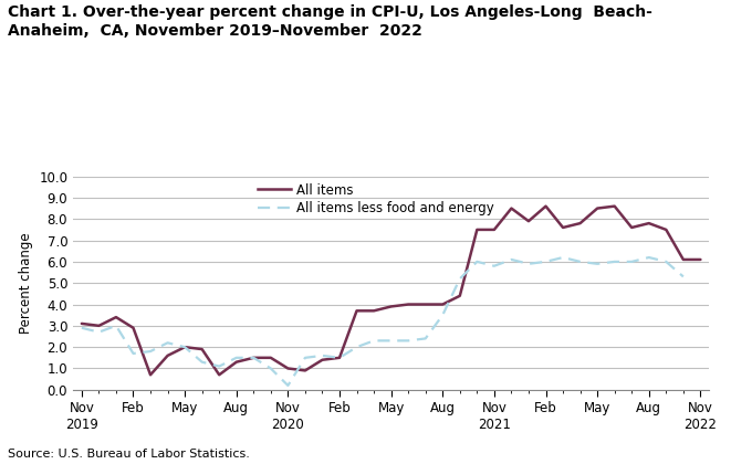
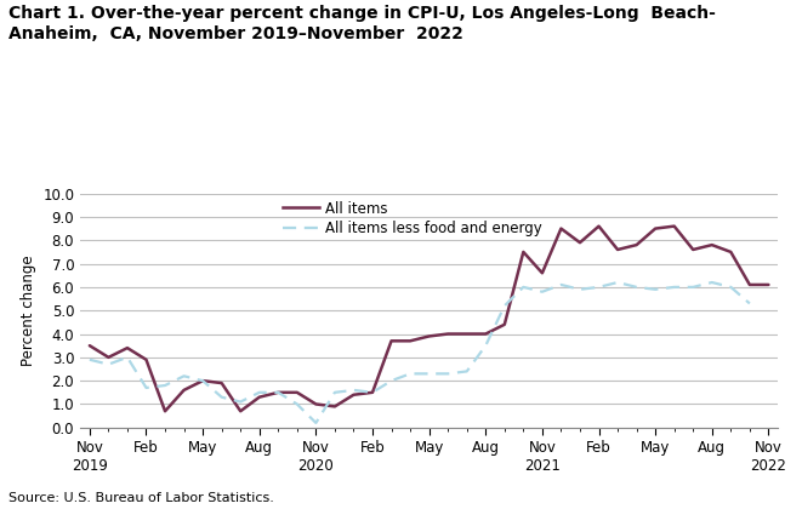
All items/Nov 2019: 3.1 -> 3.5
All items/Nov 2021: 7.5 -> 6.6
